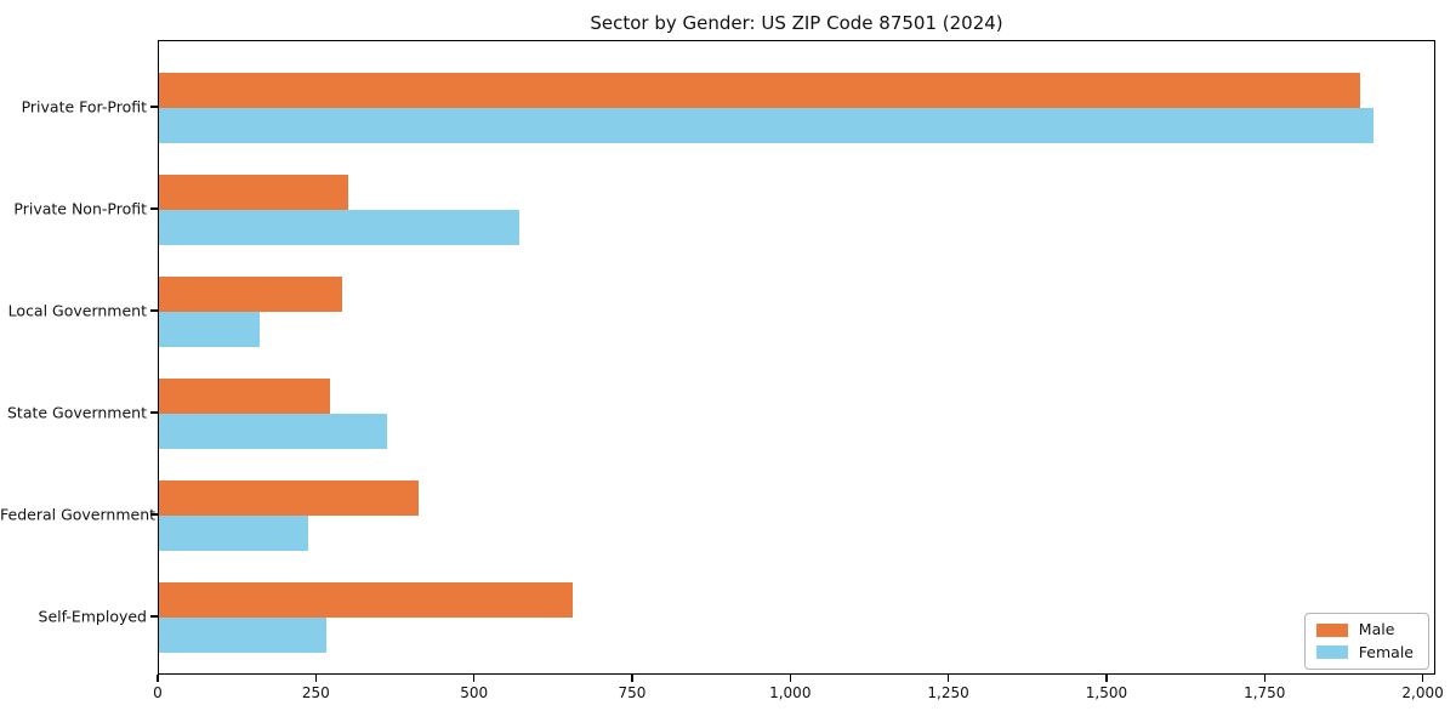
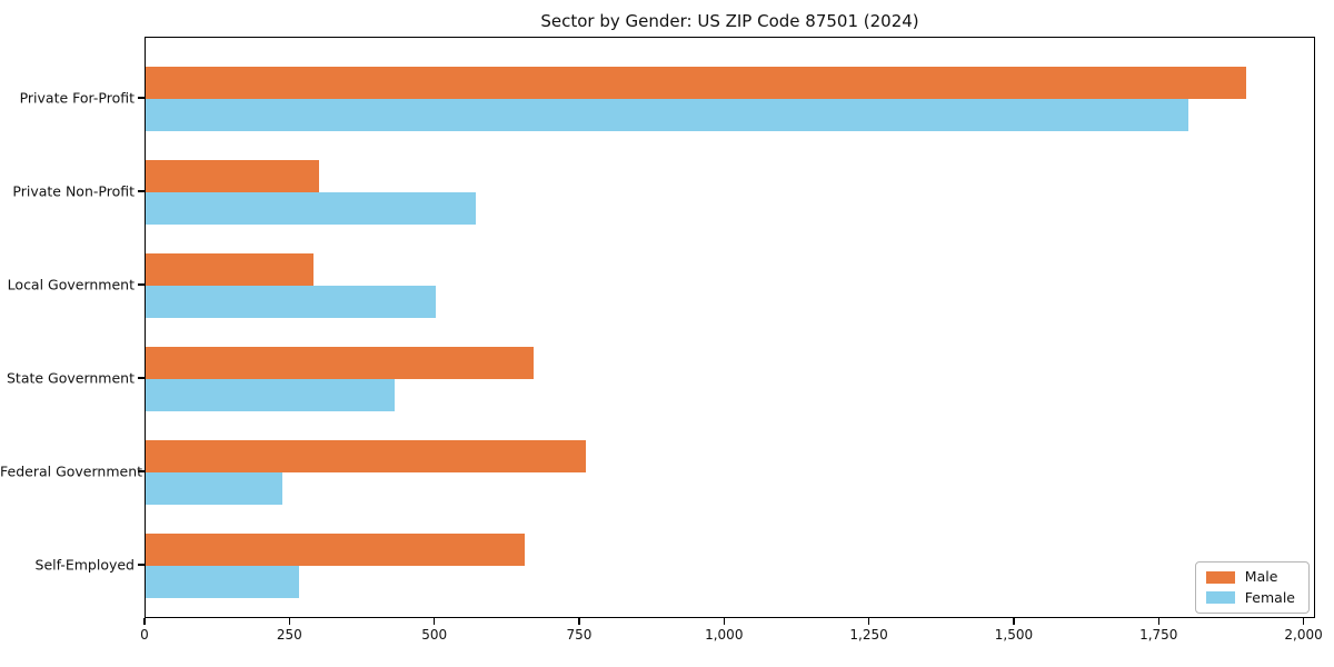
Female/Private For-Profit: 1920 -> 1800
Female/Local Government: 160 -> 500
Male/State Government: 270 -> 670
Female/State Government: 360 -> 430
Male/Federal Government: 410 -> 760
